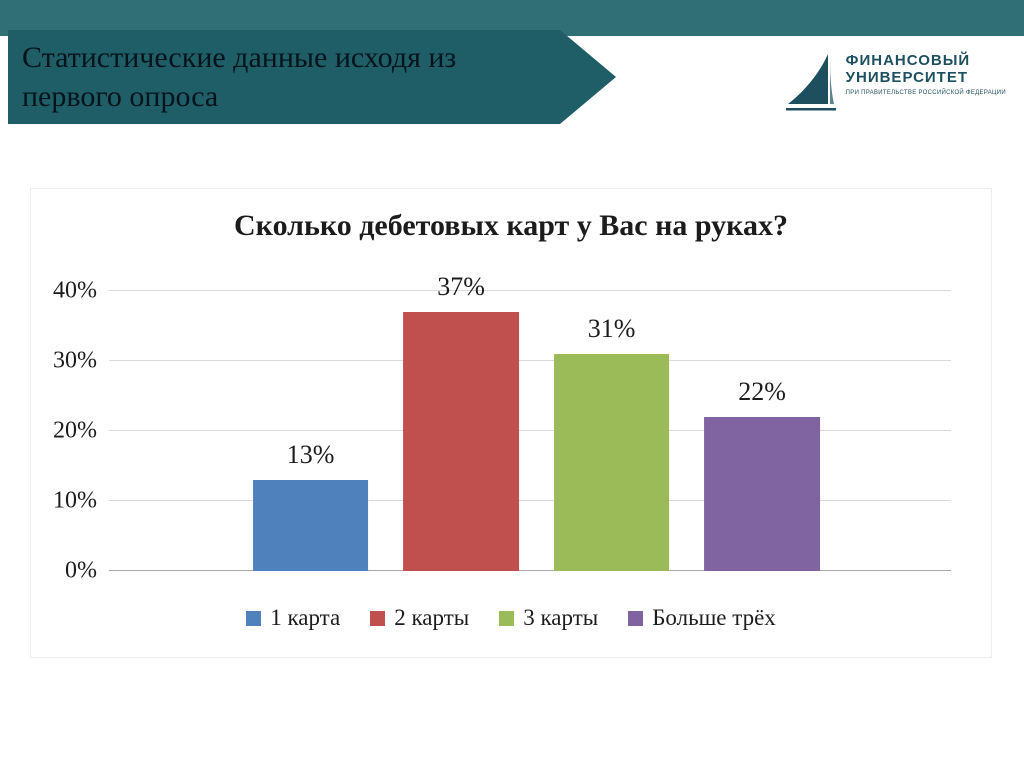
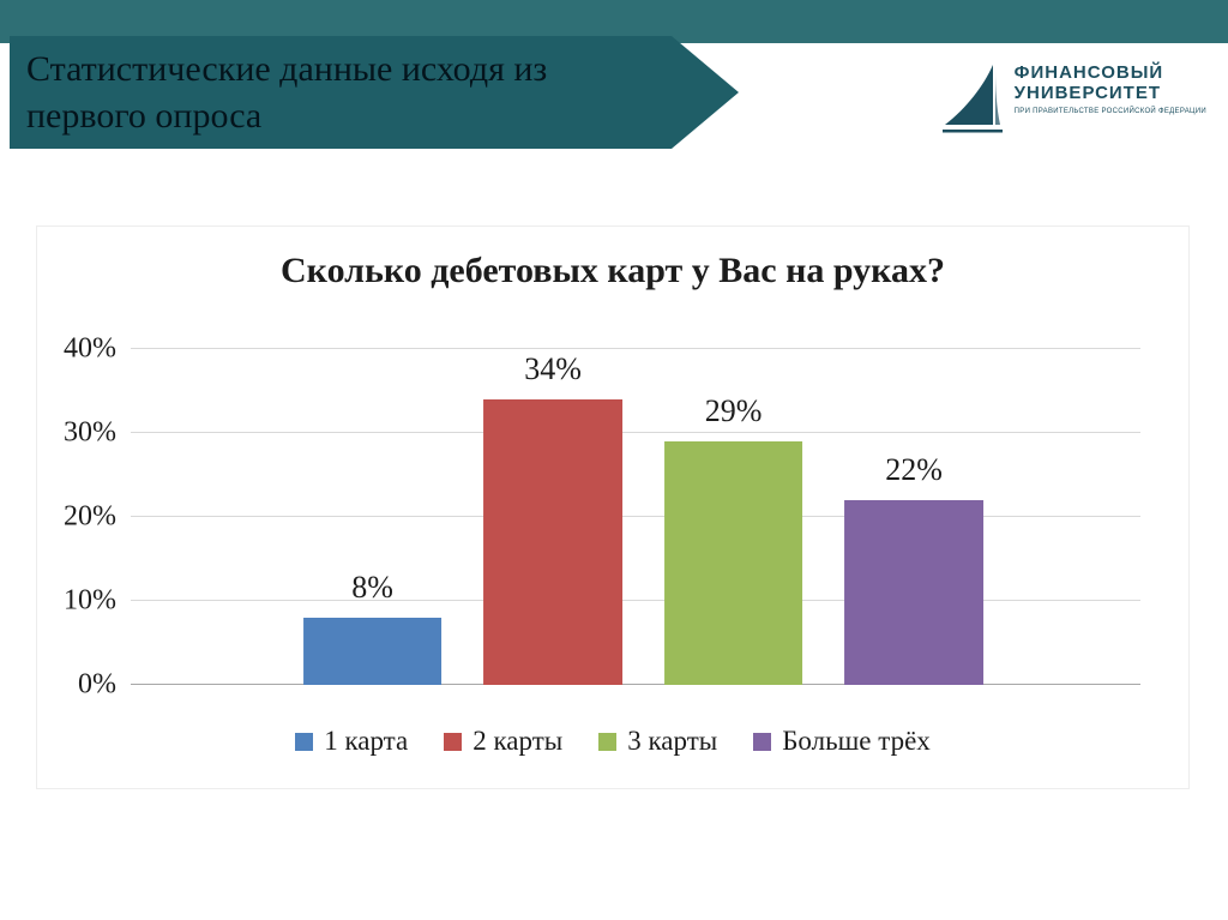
1 карта: 13% -> 8%
2 карты: 37% -> 34%
3 карты: 31% -> 29%
